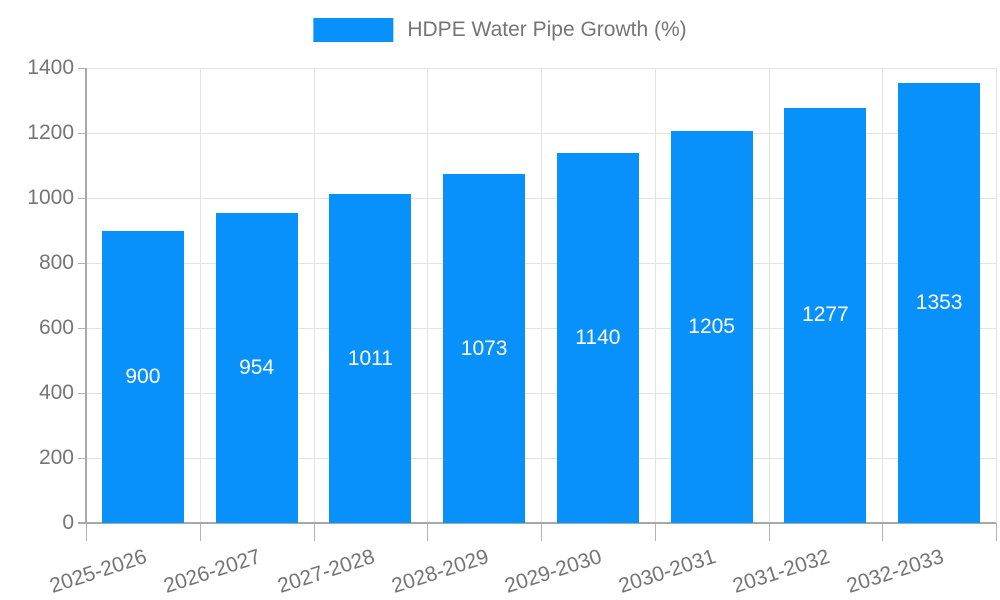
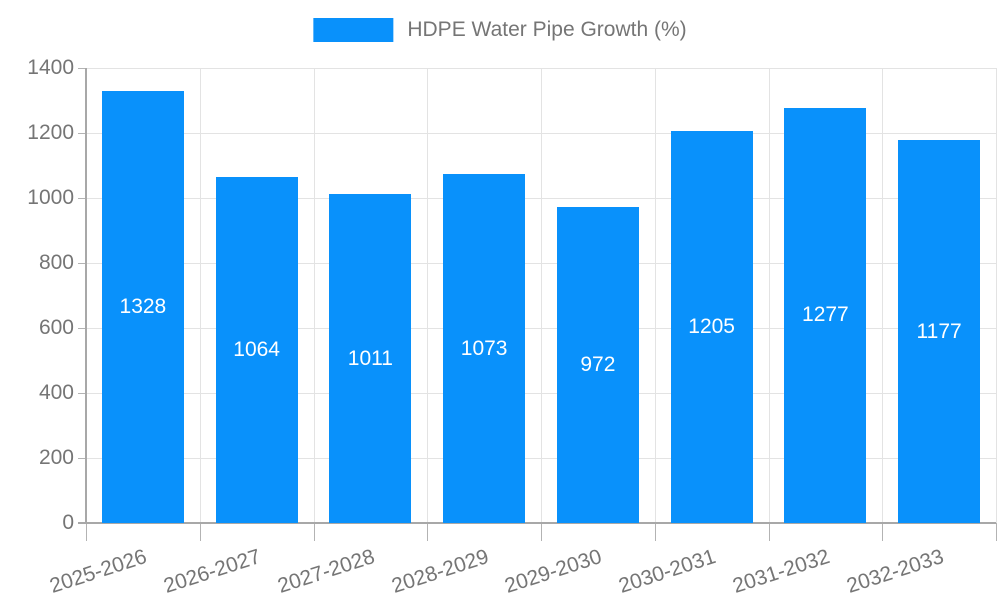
2025-2026: 900 -> 1328
2026-2027: 954 -> 1064
2029-2030: 1140 -> 972
2032-2033: 1353 -> 1177
